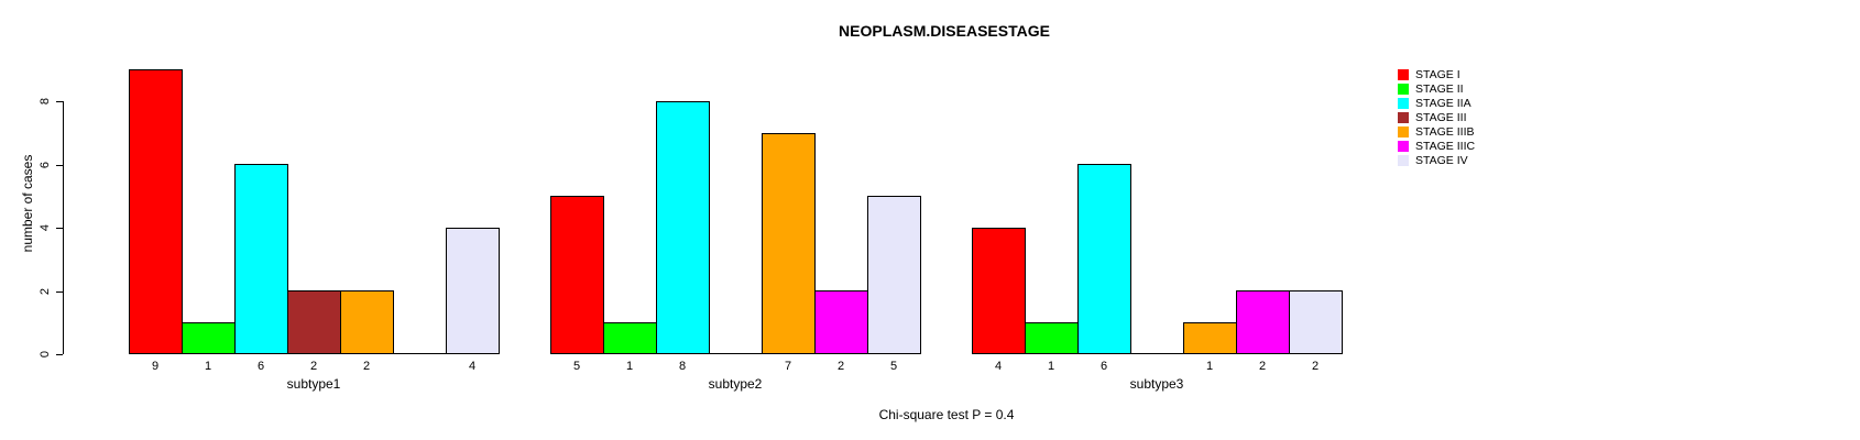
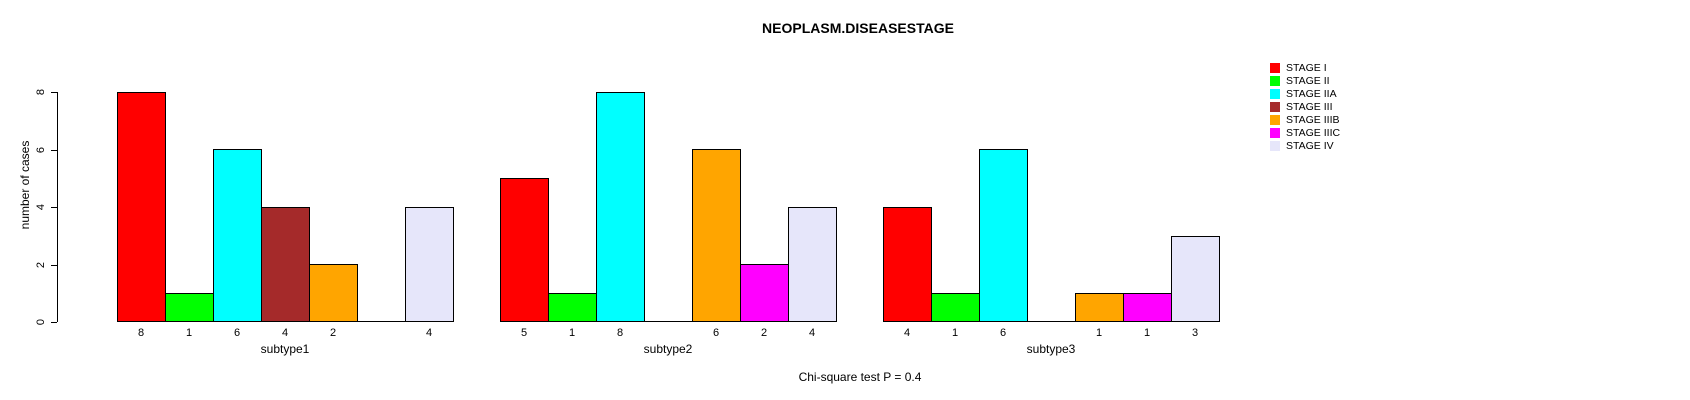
STAGE I/subtype1: 9 -> 8
STAGE III/subtype1: 2 -> 4
STAGE IIIB/subtype2: 7 -> 6
STAGE IV/subtype2: 5 -> 4
STAGE IIIC/subtype3: 2 -> 1
STAGE IV/subtype3: 2 -> 3
